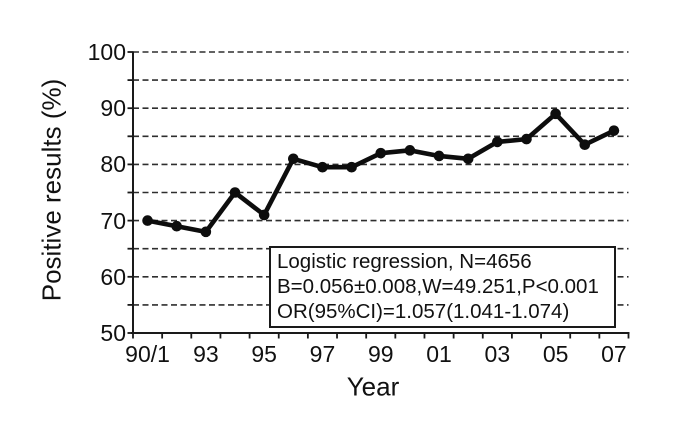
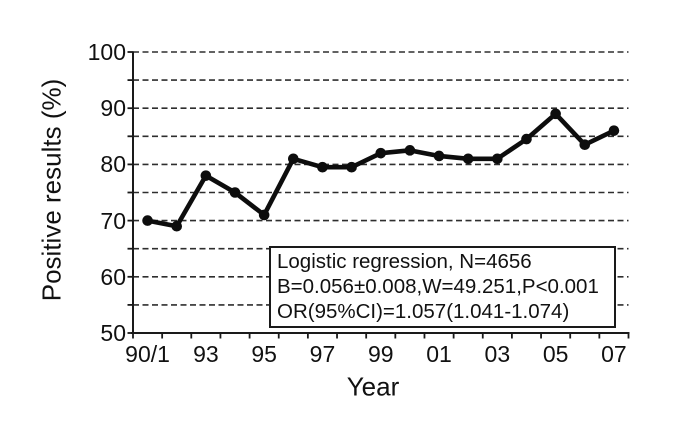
93: 68 -> 78
03: 84 -> 81
